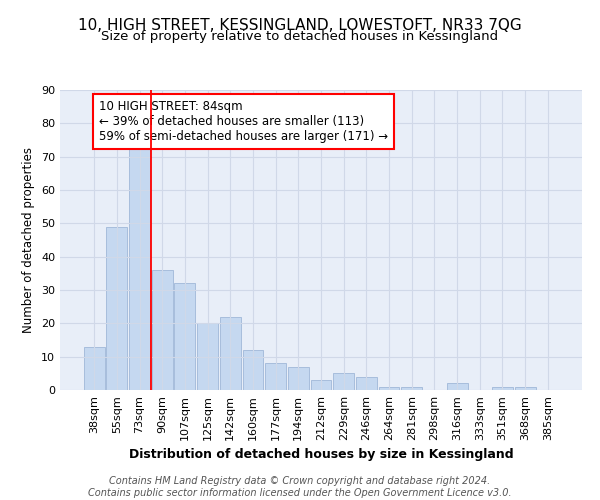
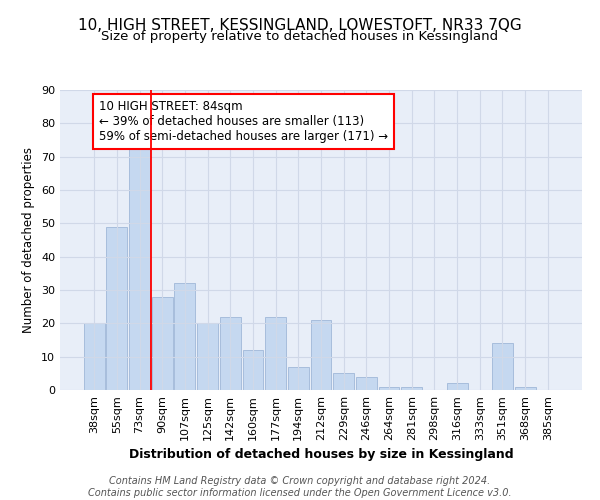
38sqm: 13 -> 20
90sqm: 36 -> 28
177sqm: 8 -> 22
212sqm: 3 -> 21
351sqm: 1 -> 14
